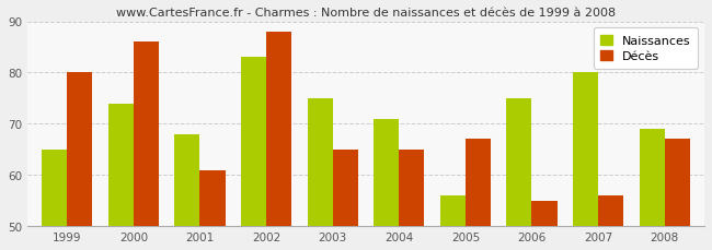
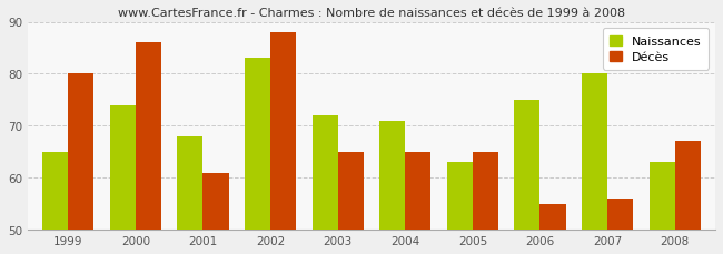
Naissances/2003: 75 -> 72
Naissances/2005: 56 -> 63
Décès/2005: 67 -> 65
Naissances/2008: 69 -> 63
